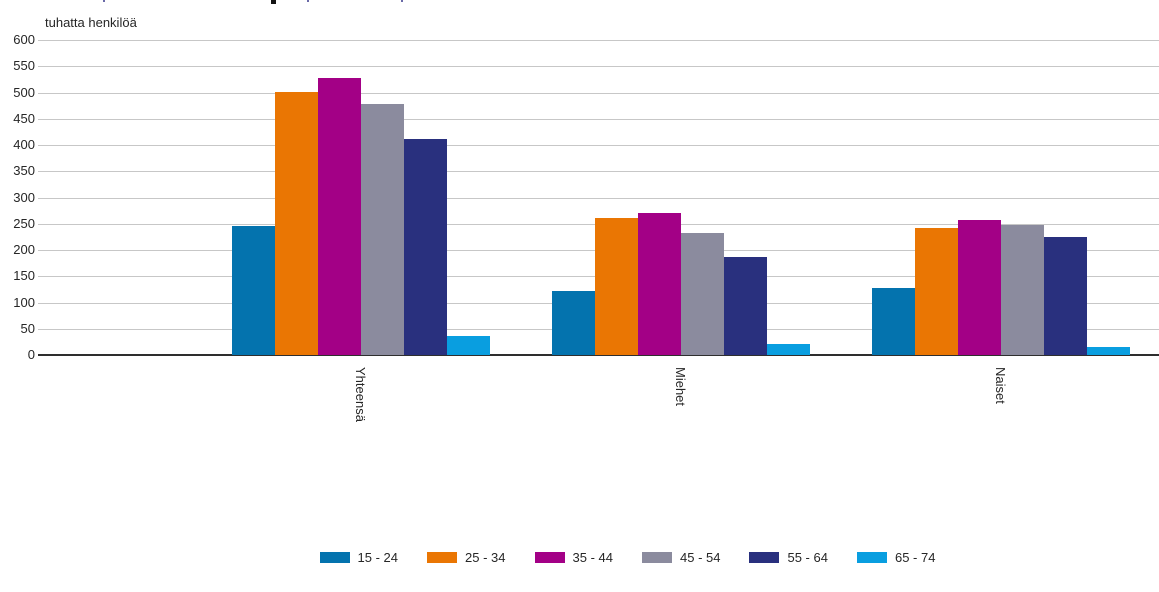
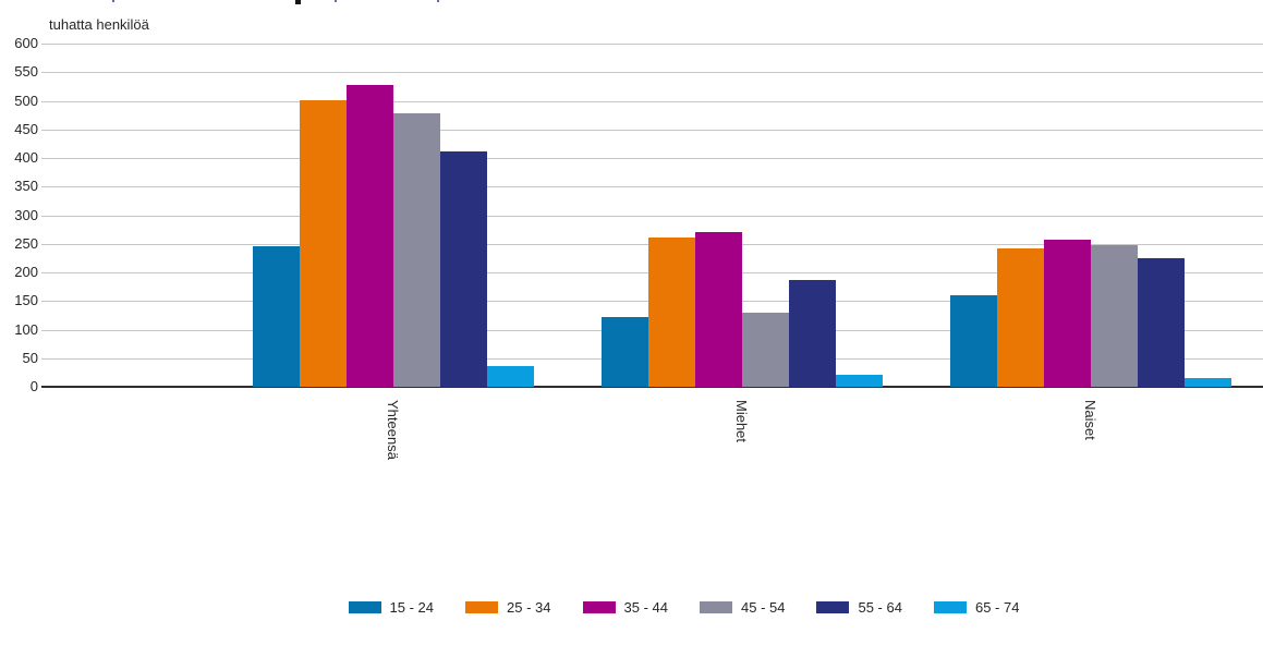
45 - 54/Miehet: 230 -> 130
15 - 24/Naiset: 130 -> 160
